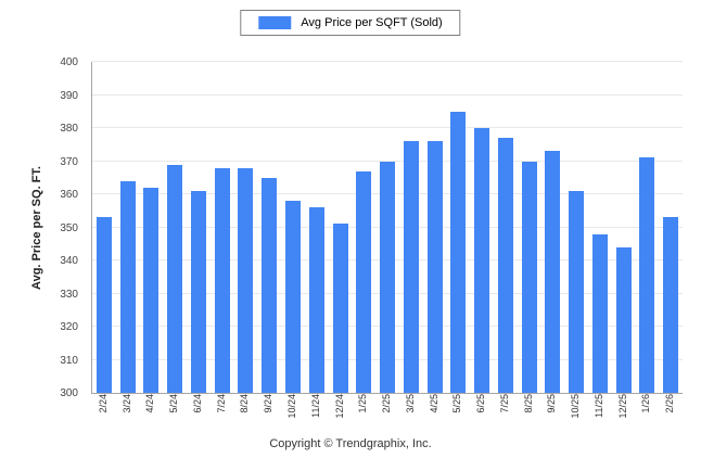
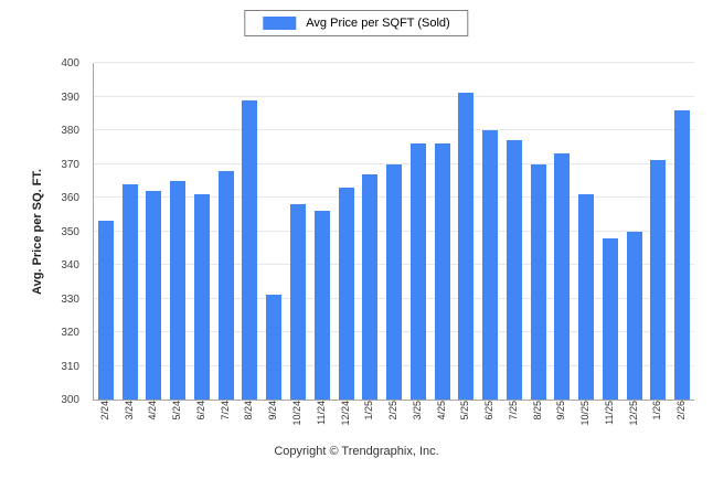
5/24: 369 -> 365
8/24: 368 -> 389
9/24: 365 -> 331
12/24: 351 -> 363
5/25: 385 -> 391
12/25: 344 -> 350
2/26: 353 -> 386
